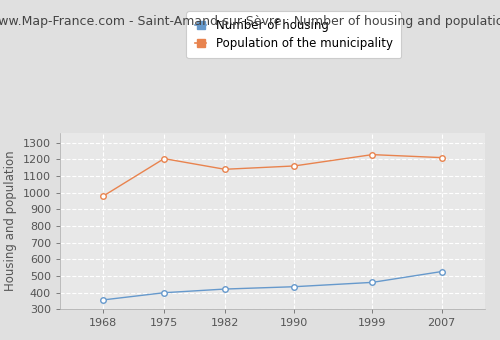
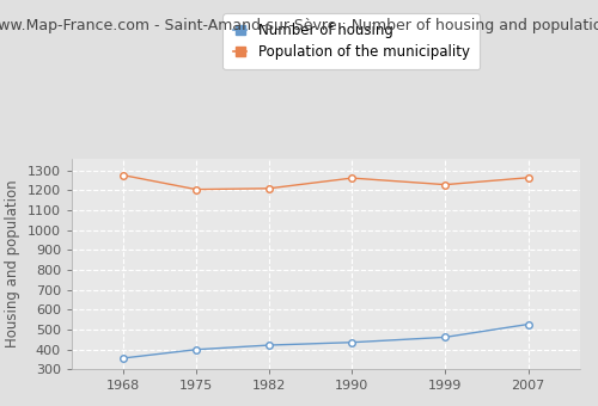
Population of the municipality/1968: 980 -> 1280
Population of the municipality/1982: 1140 -> 1210
Population of the municipality/1990: 1160 -> 1260
Population of the municipality/2007: 1210 -> 1260
